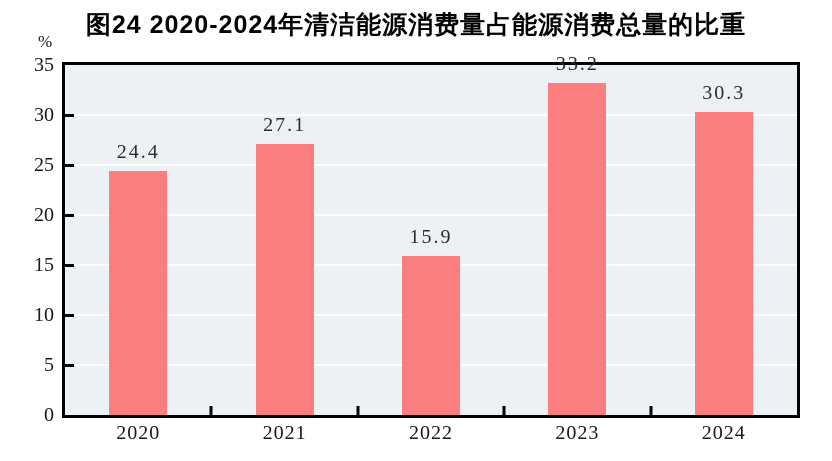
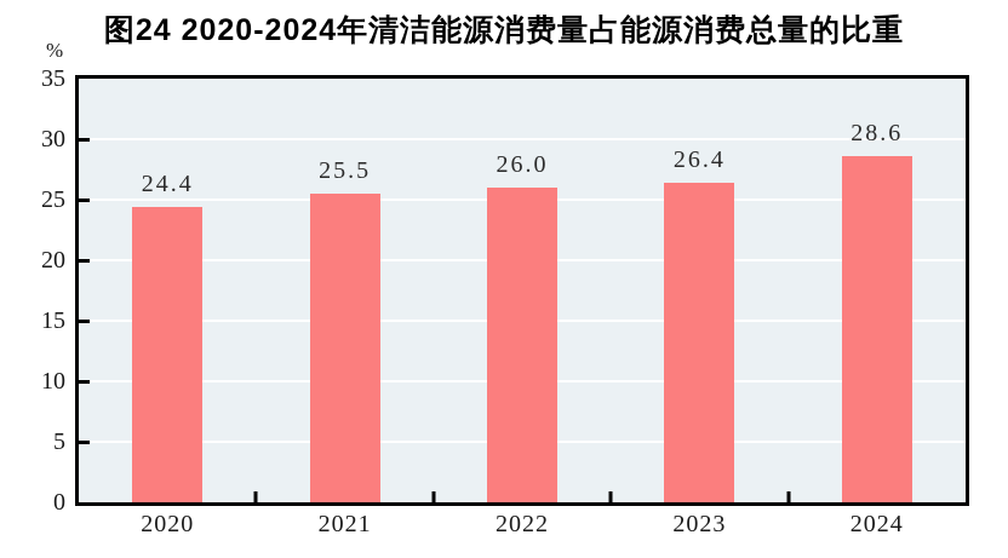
2021: 27.1 -> 25.5
2022: 15.9 -> 26.0
2023: 33.2 -> 26.4
2024: 30.3 -> 28.6
